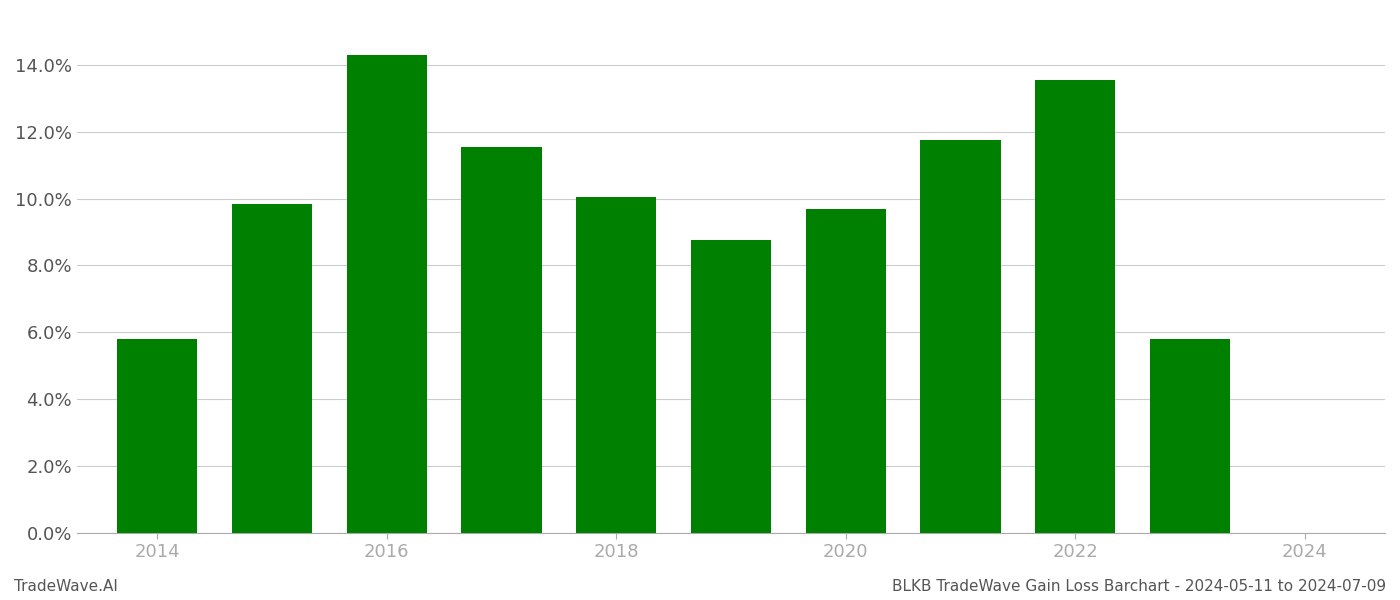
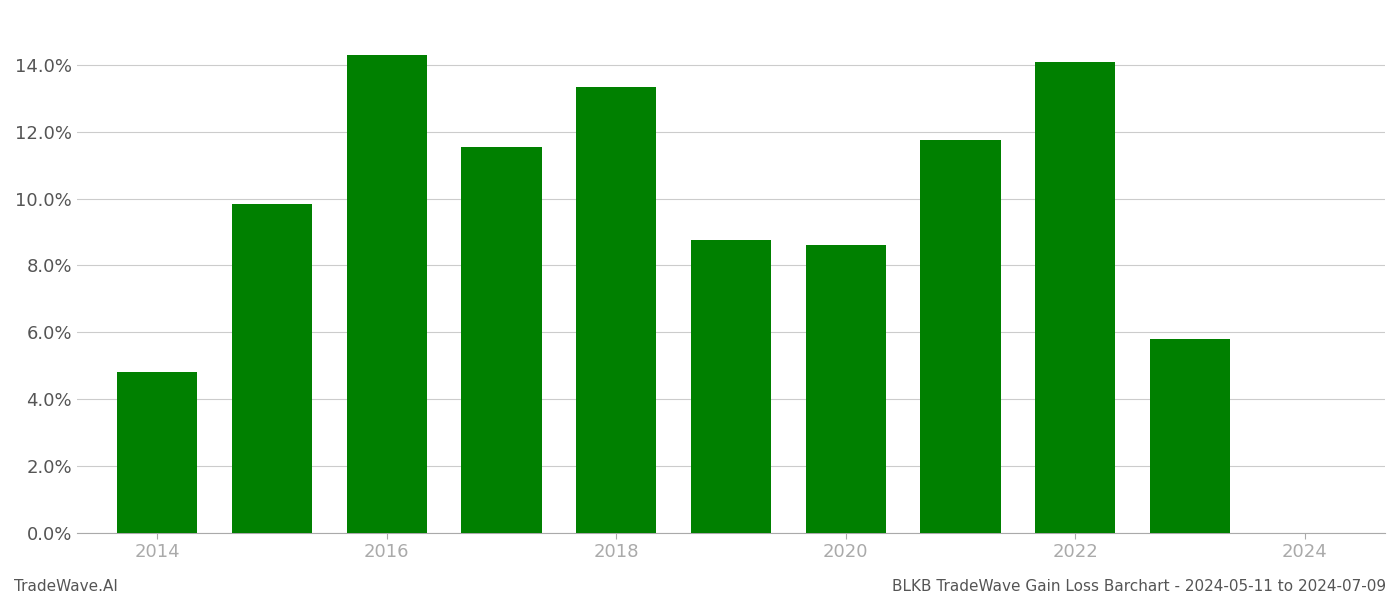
2014: 5.80% -> 4.80%
2018: 10.05% -> 13.35%
2020: 9.70% -> 8.60%
2022: 13.55% -> 14.10%
